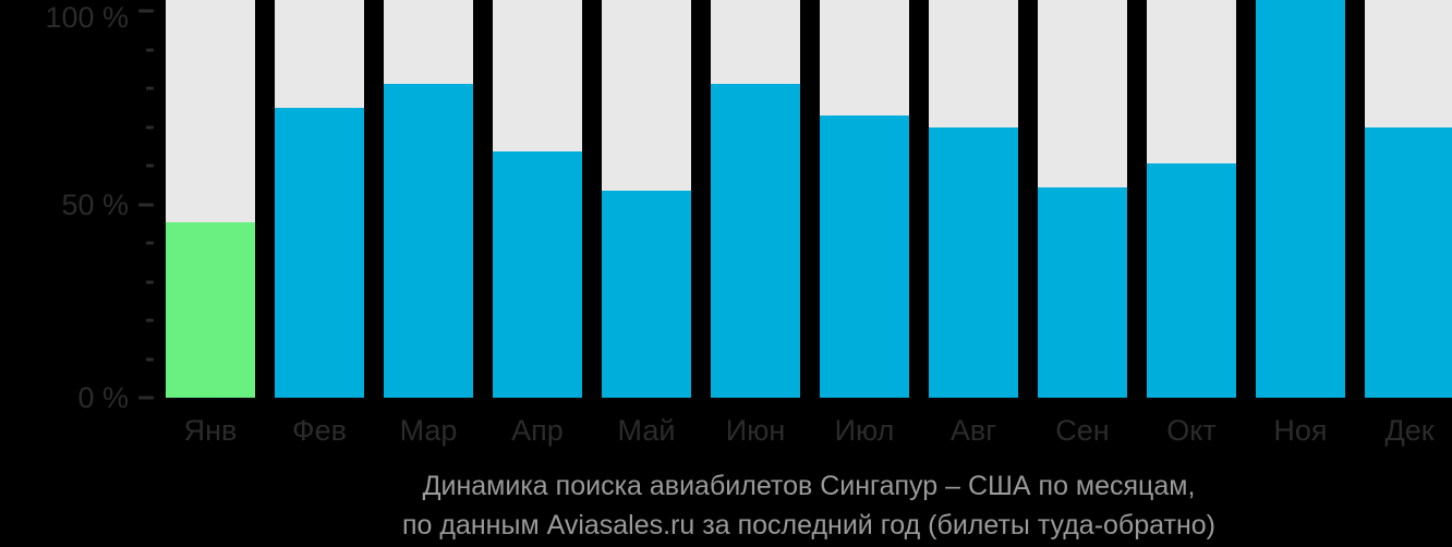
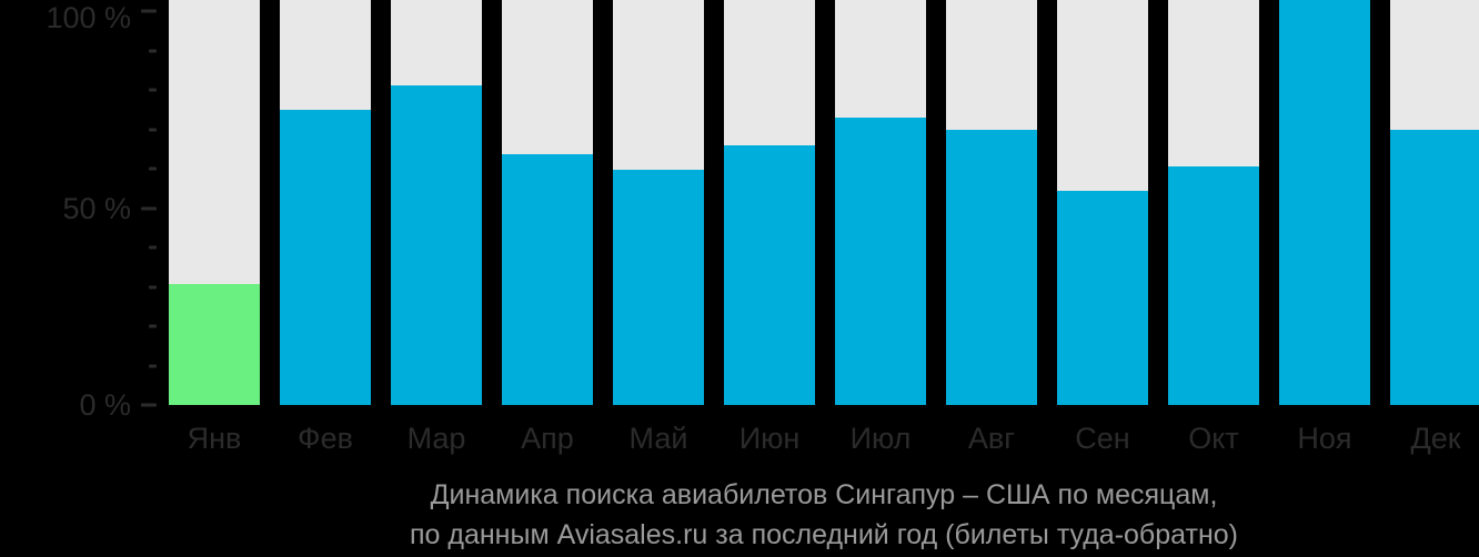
Янв: 44% -> 30%
Май: 52% -> 58%
Июн: 79% -> 64%
